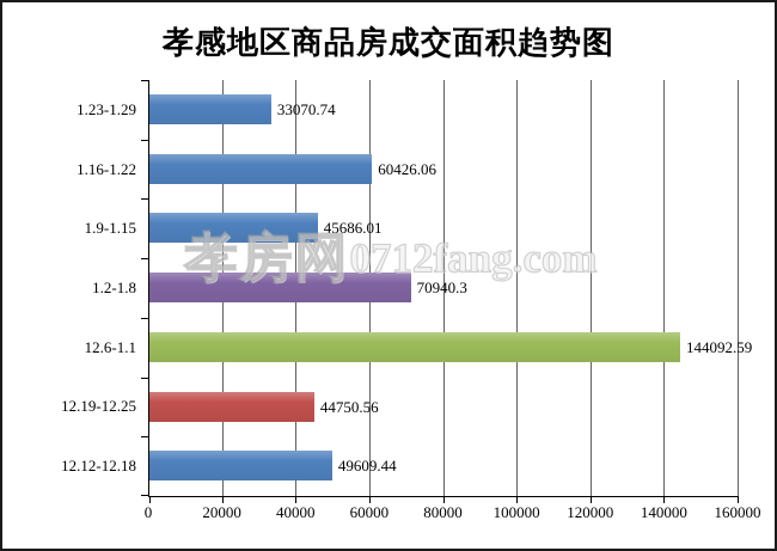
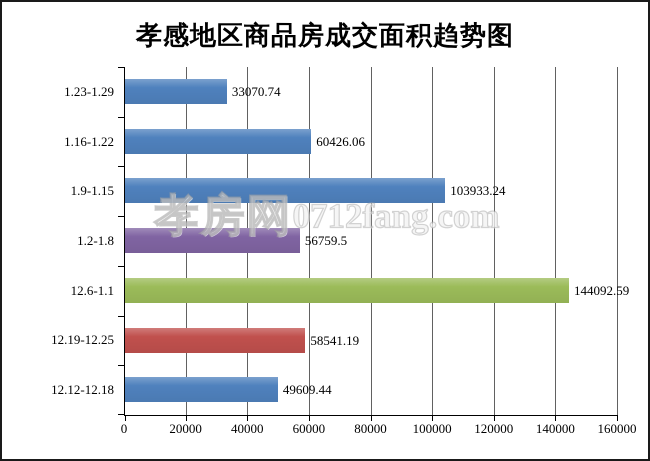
1.9-1.15: 45686.01 -> 103933.24
1.2-1.8: 70940.3 -> 56759.5
12.19-12.25: 44750.56 -> 58541.19
